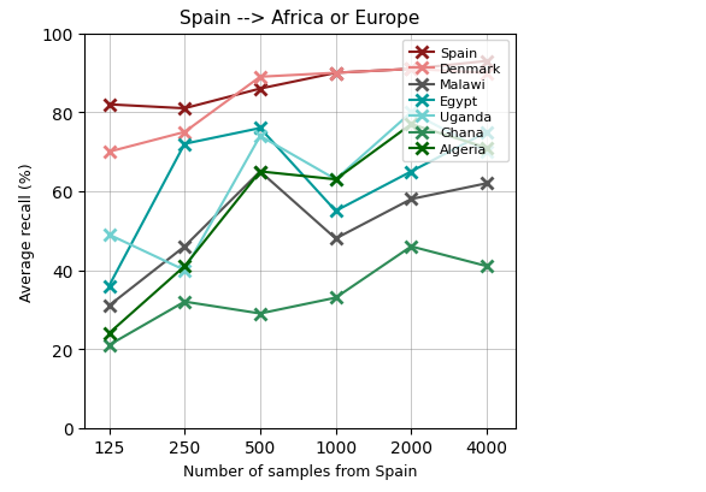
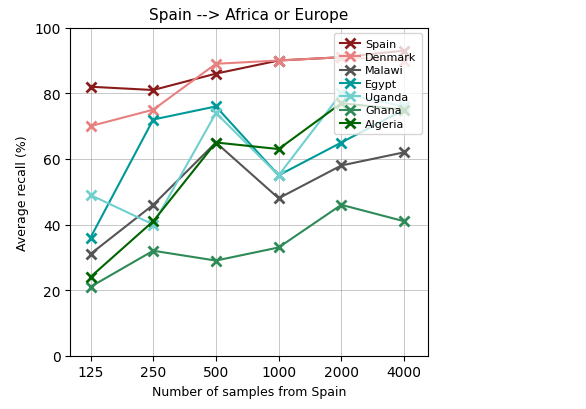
Uganda/1000: 63 -> 55
Uganda/4000: 70 -> 76
Algeria/4000: 71 -> 75
